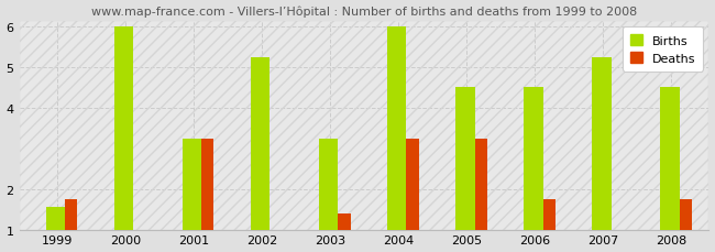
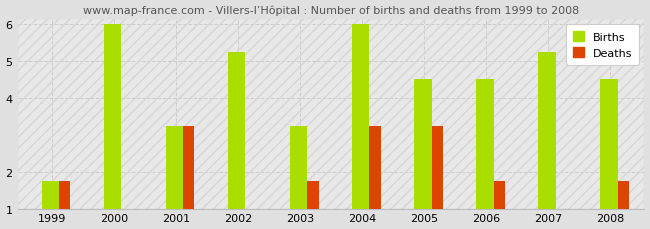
Births/1999: 1.55 -> 1.75
Deaths/2003: 1.40 -> 1.75
